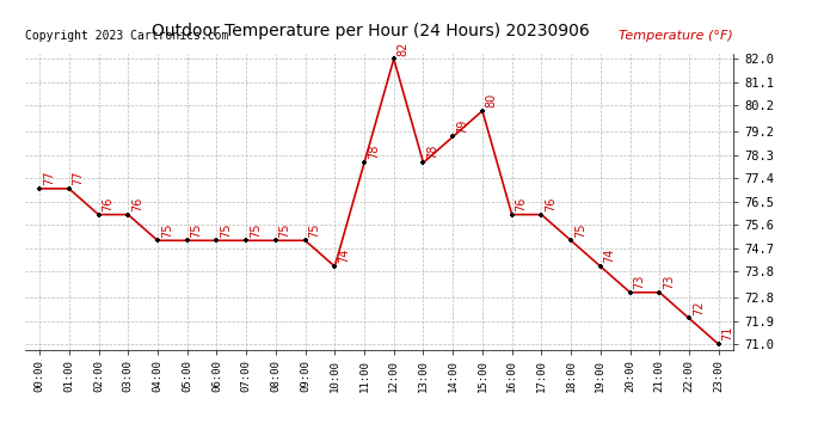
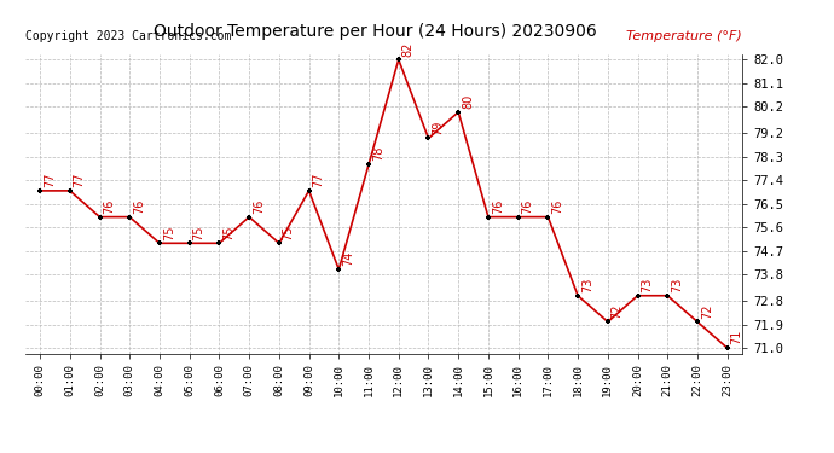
07:00: 75 -> 76
09:00: 75 -> 77
13:00: 78 -> 79
14:00: 79 -> 80
15:00: 80 -> 76
18:00: 75 -> 73
19:00: 74 -> 72
